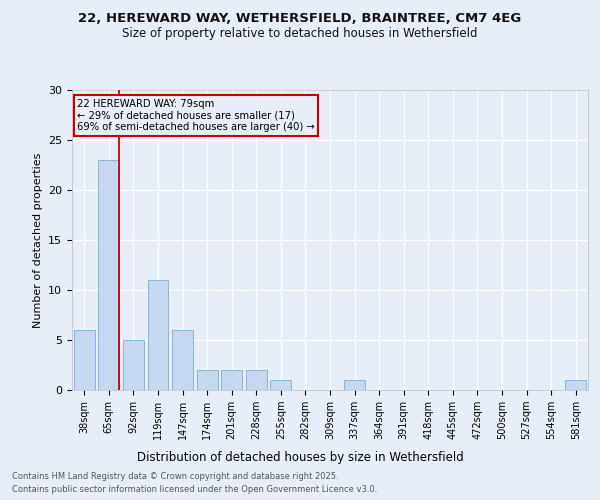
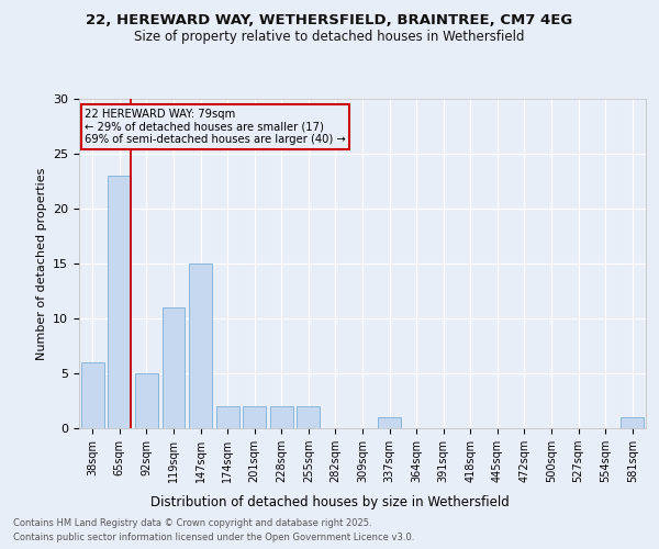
147sqm: 6 -> 15
255sqm: 1 -> 2
